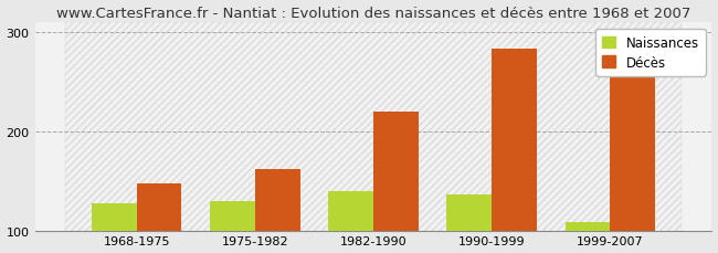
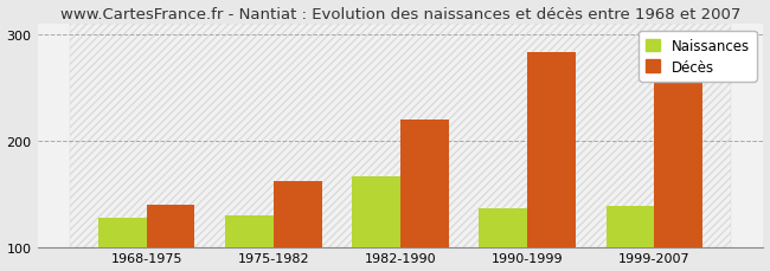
Décès/1968-1975: 148 -> 140
Naissances/1982-1990: 140 -> 166
Naissances/1999-2007: 108 -> 138
